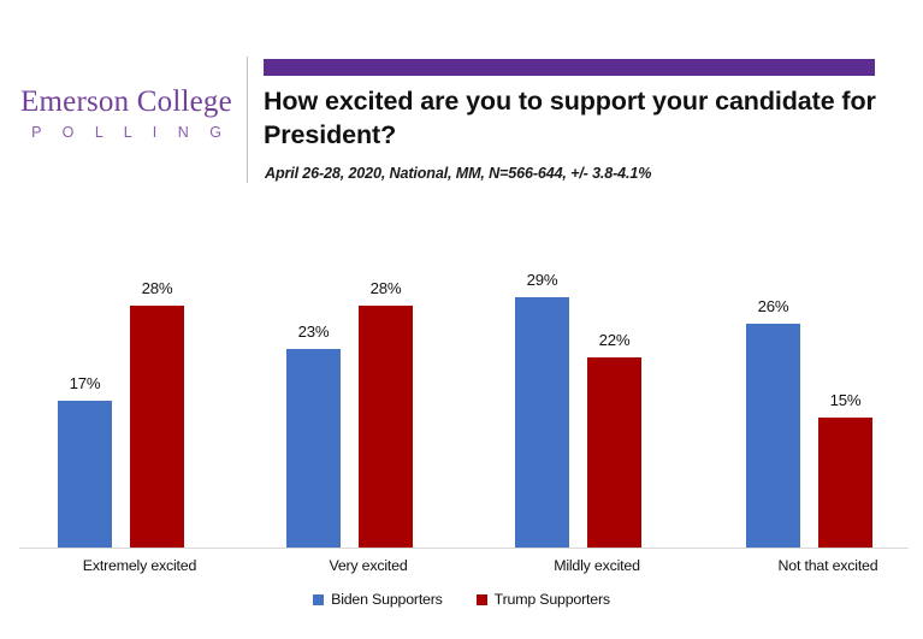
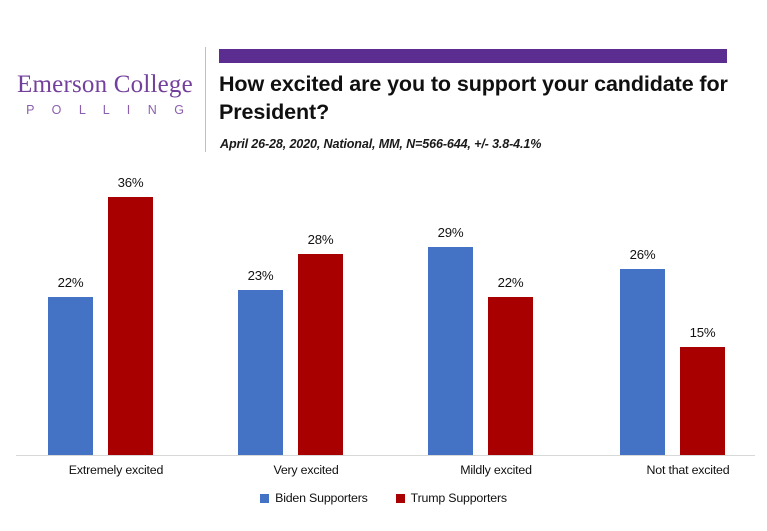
Biden Supporters/Extremely excited: 17% -> 22%
Trump Supporters/Extremely excited: 28% -> 36%
